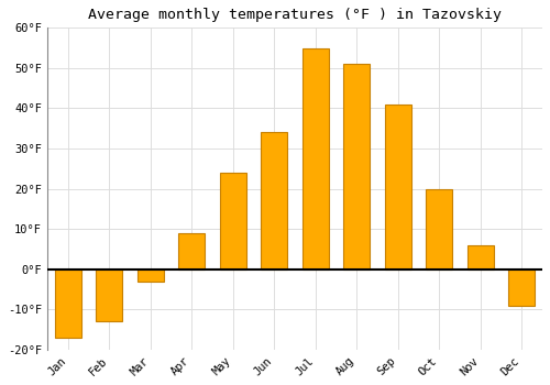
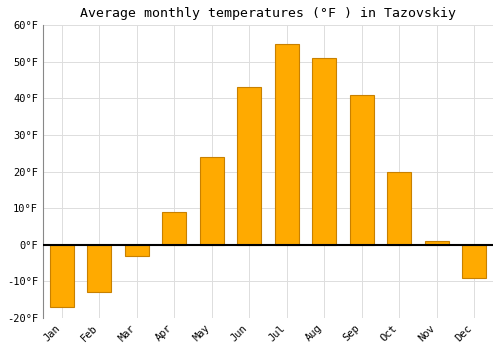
Jun: 34°F -> 43°F
Nov: 6°F -> 1°F
